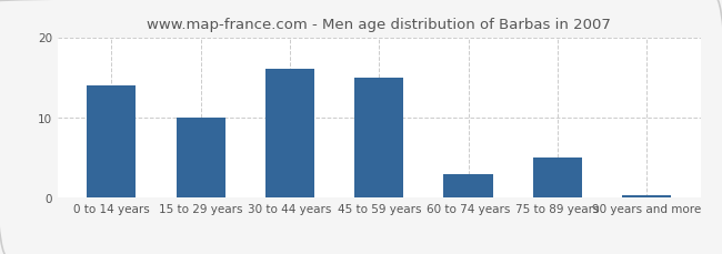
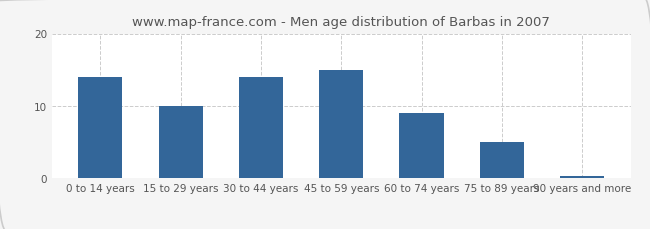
30 to 44 years: 16.0 -> 14.0
60 to 74 years: 3.0 -> 9.0
